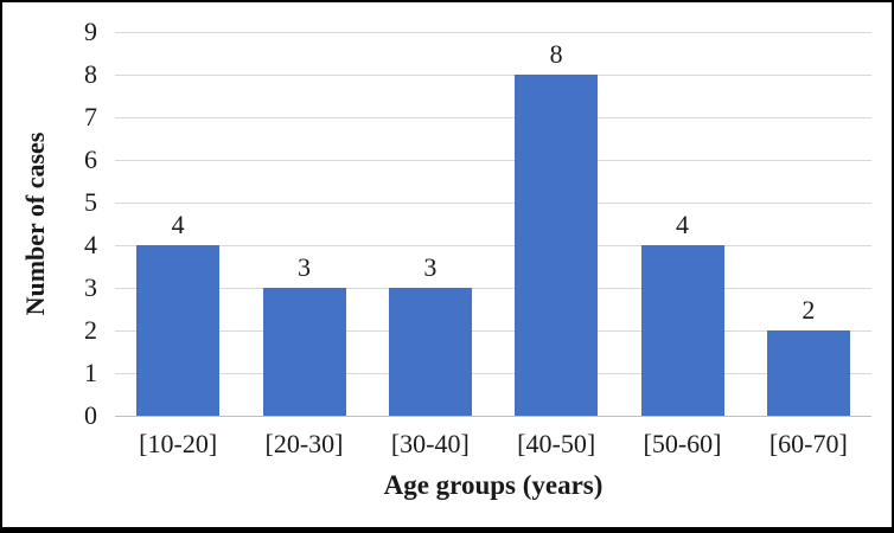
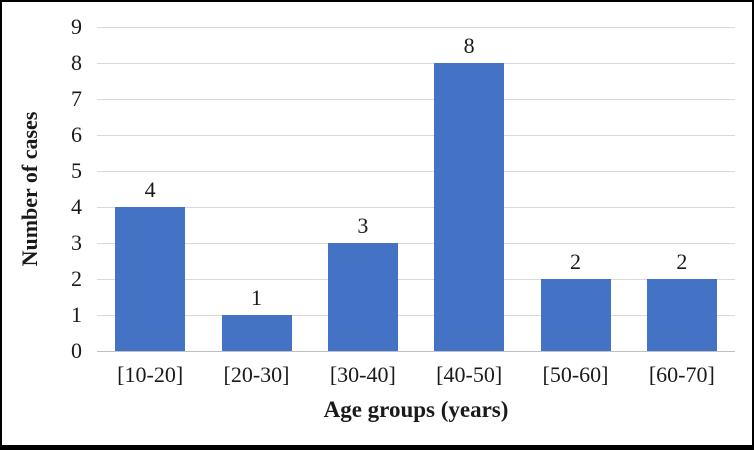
[20-30]: 3 -> 1
[50-60]: 4 -> 2
